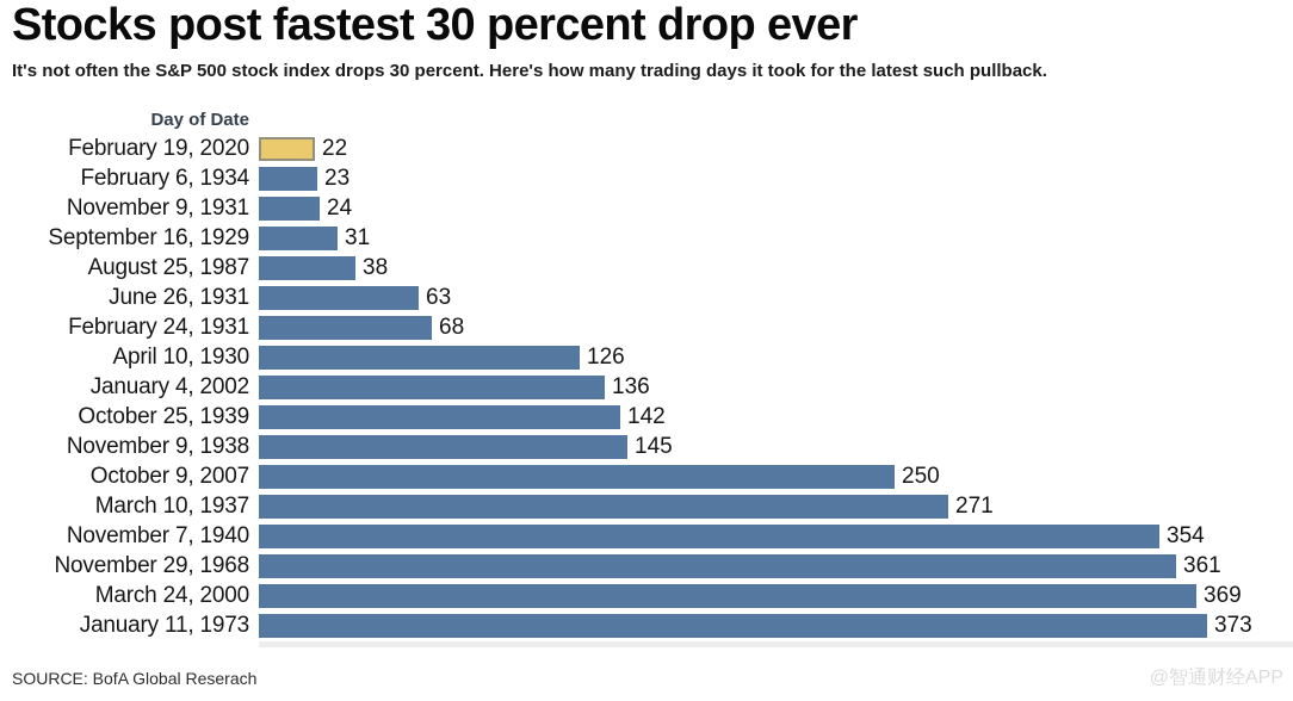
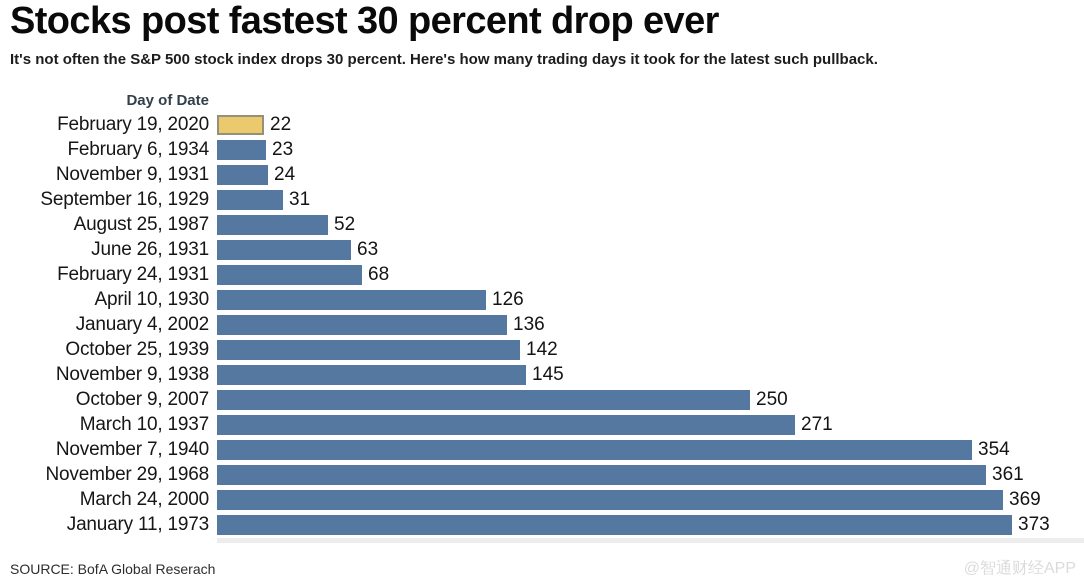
August 25, 1987: 38 -> 52
